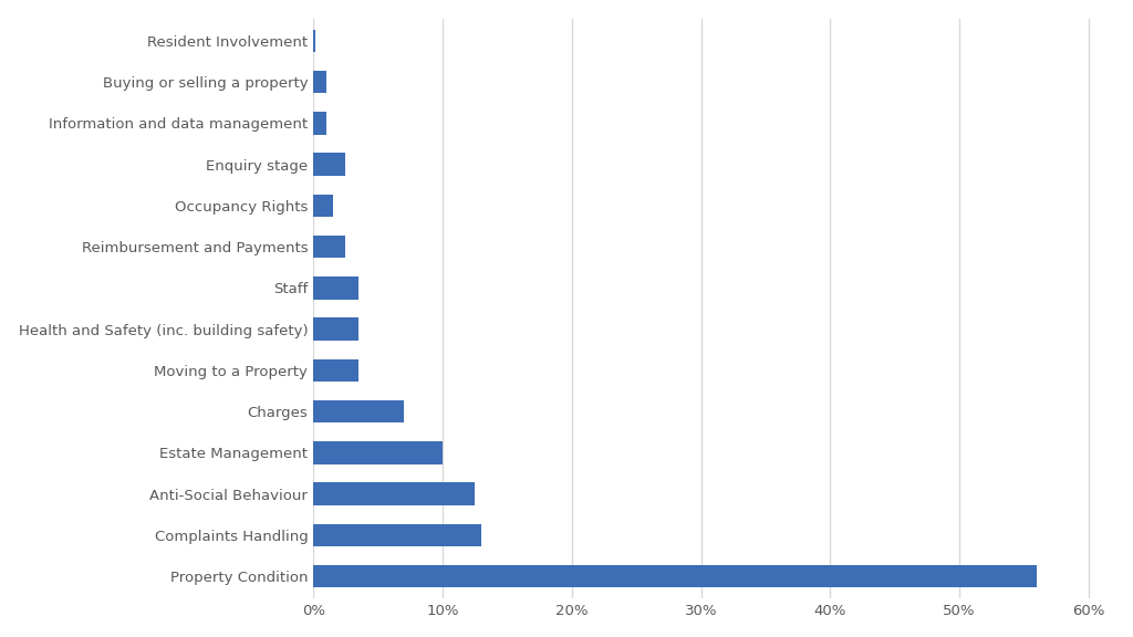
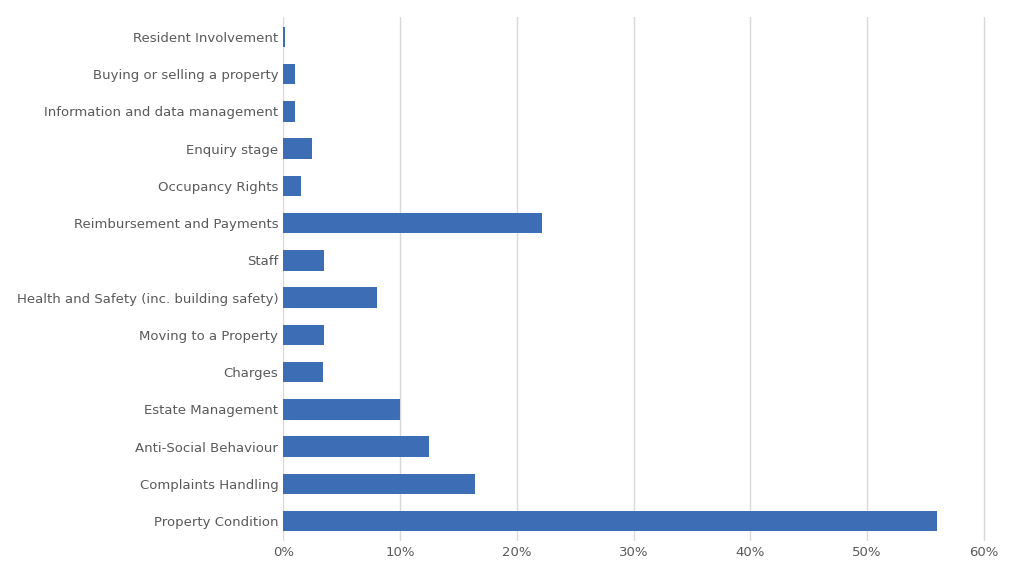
Reimbursement and Payments: 2.5% -> 22.2%
Health and Safety (inc. building safety): 3.5% -> 8.0%
Charges: 7.0% -> 3.4%
Complaints Handling: 13.0% -> 16.4%
